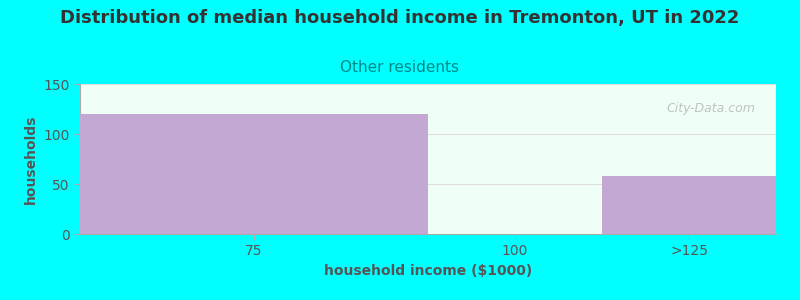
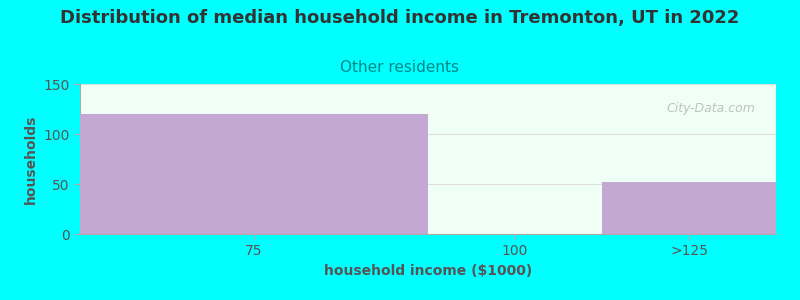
>125: 58 -> 52
